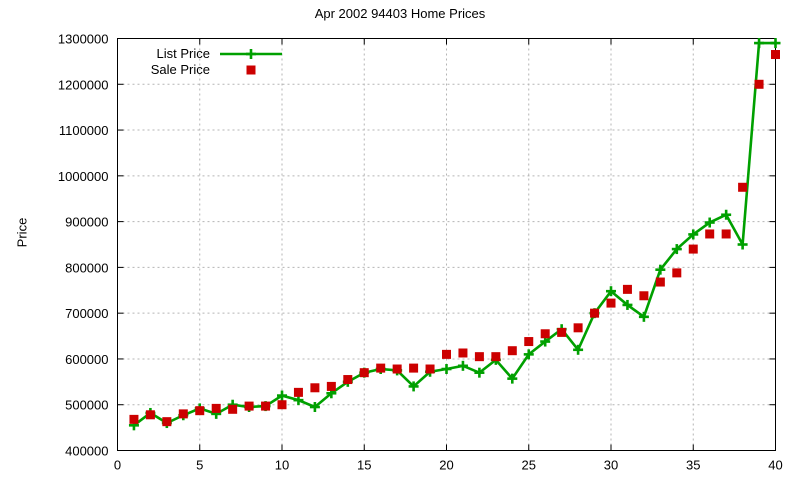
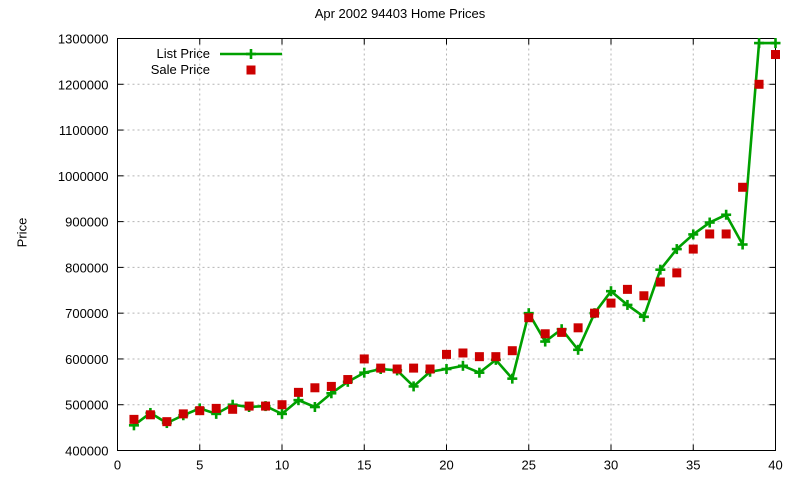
List Price/10: 520000 -> 480000
Sale Price/15: 570000 -> 600000
List Price/25: 610000 -> 700000
Sale Price/25: 640000 -> 690000
